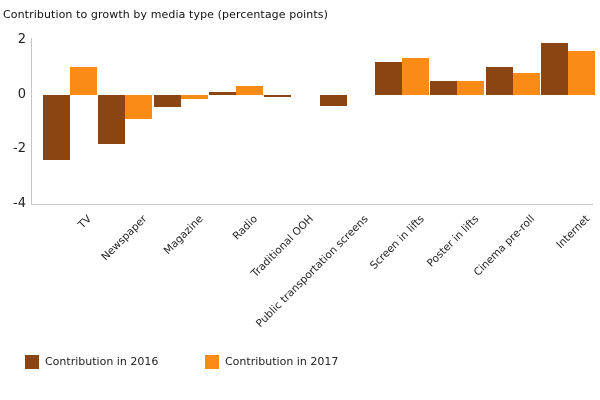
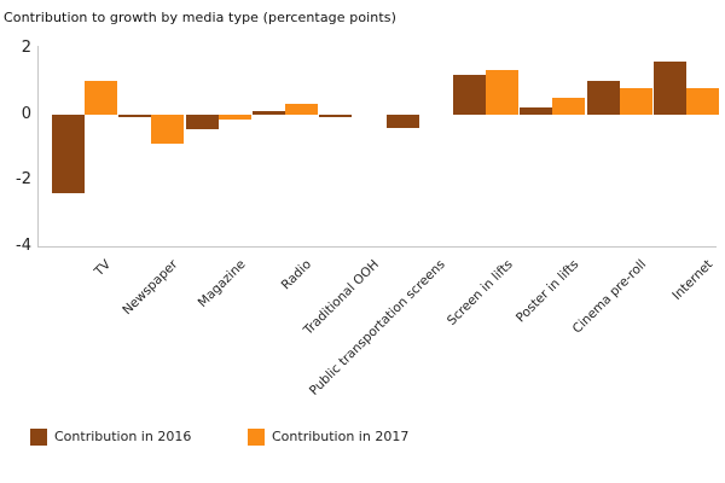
Contribution in 2016/Newspaper: -1.8 -> -0.1
Contribution in 2016/Poster in lifts: 0.5 -> 0.2
Contribution in 2016/Internet: 1.9 -> 1.6
Contribution in 2017/Internet: 1.6 -> 0.8
